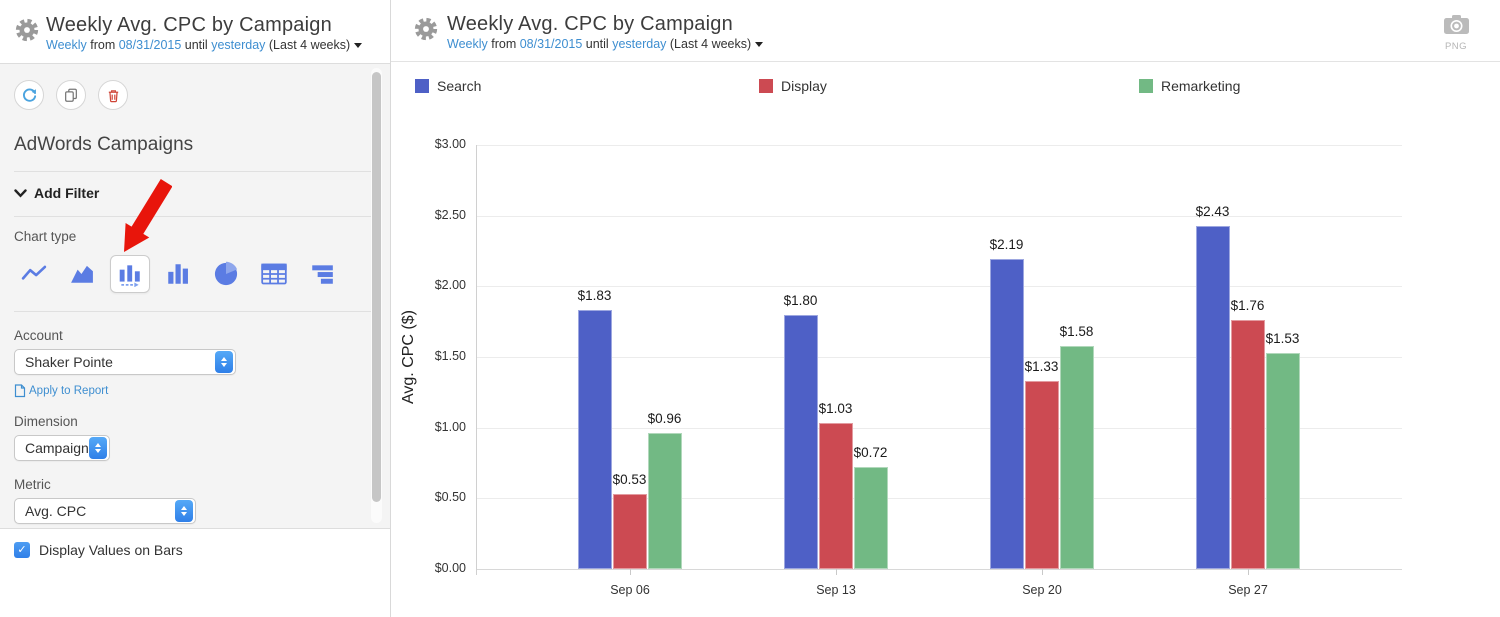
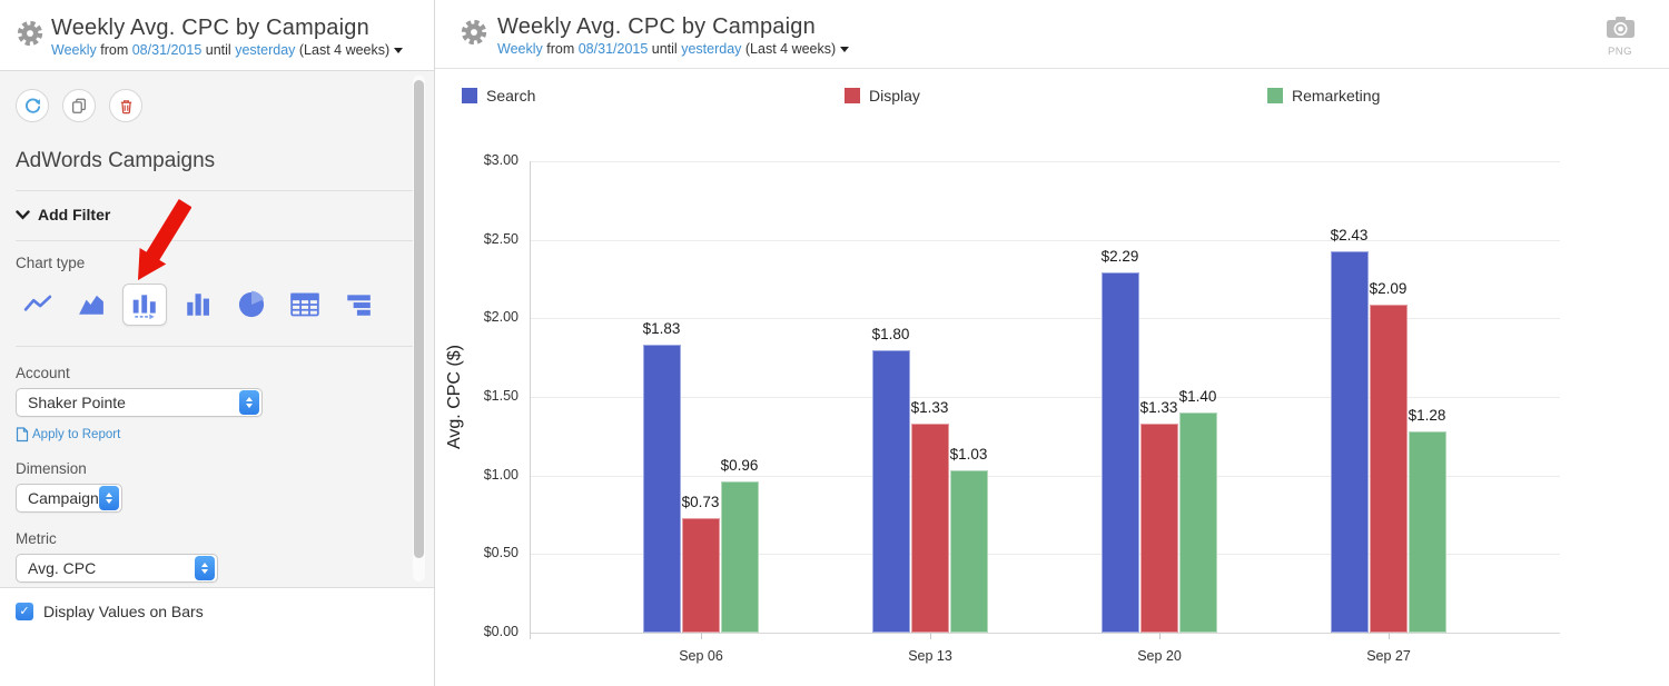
Display/Sep 06: $0.53 -> $0.73
Display/Sep 13: $1.03 -> $1.33
Remarketing/Sep 13: $0.72 -> $1.03
Search/Sep 20: $2.19 -> $2.29
Remarketing/Sep 20: $1.58 -> $1.40
Display/Sep 27: $1.76 -> $2.09
Remarketing/Sep 27: $1.53 -> $1.28
